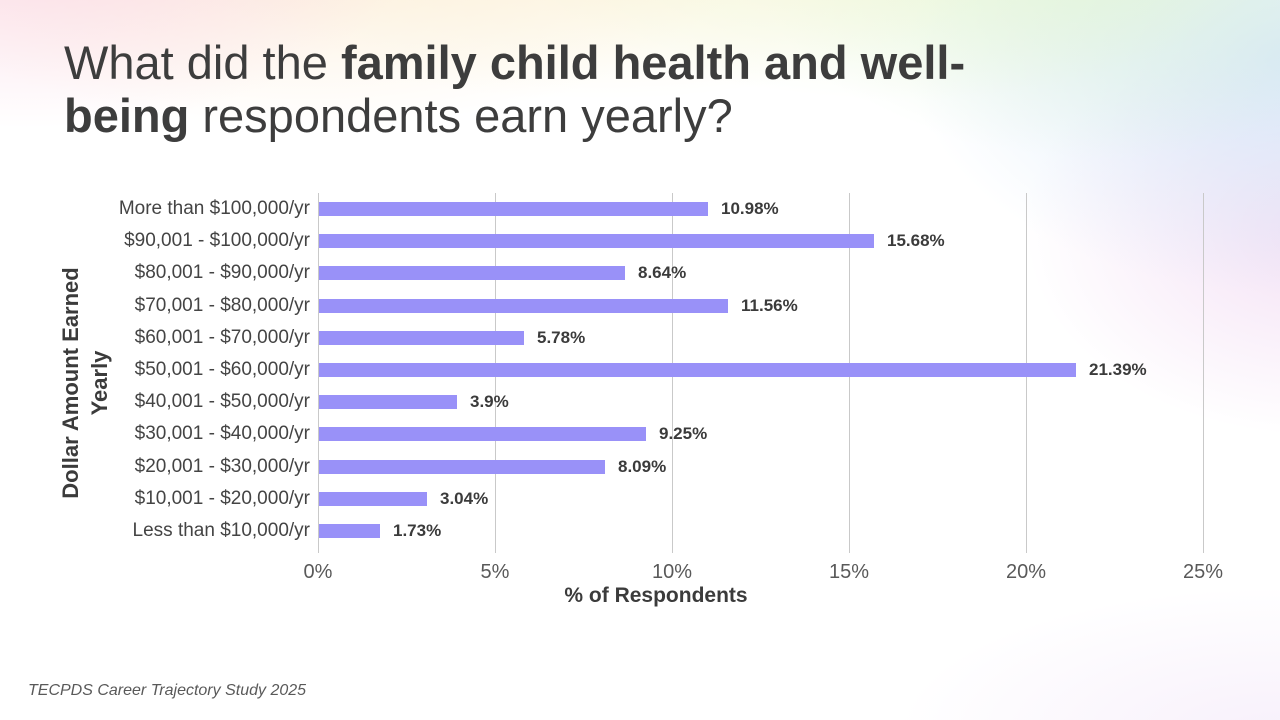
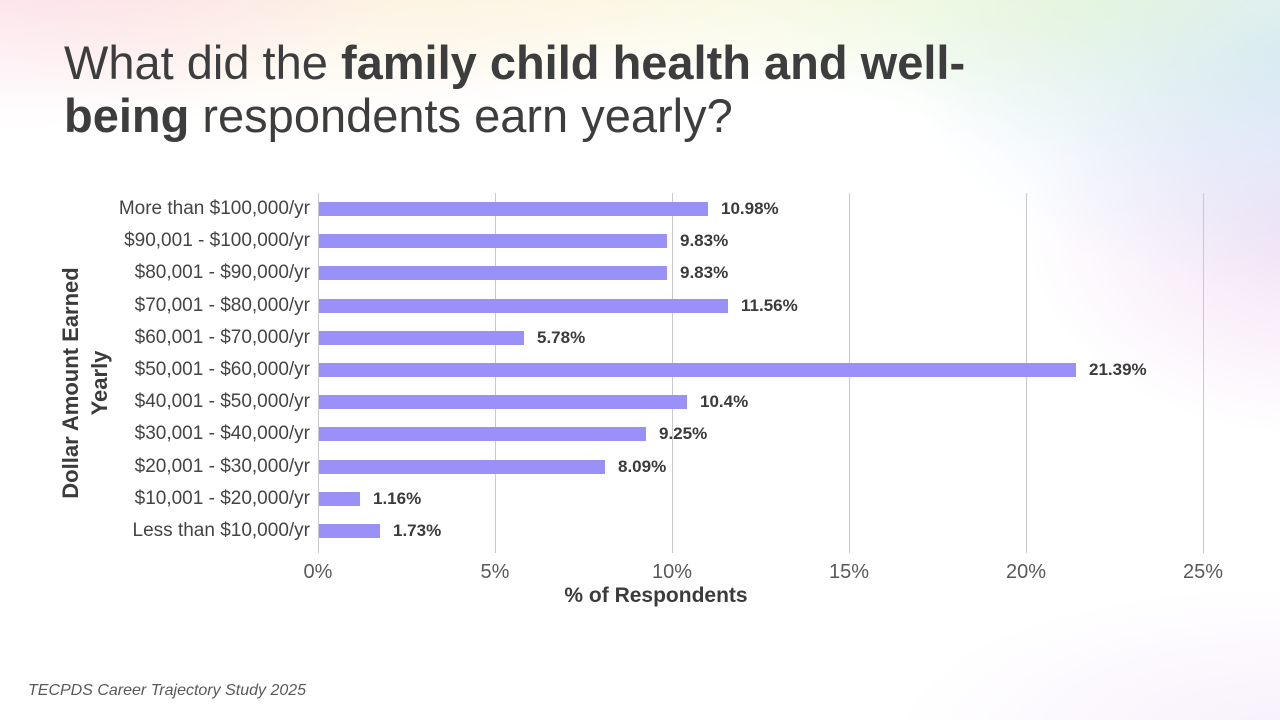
$90,001 - $100,000/yr: 15.68% -> 9.83%
$80,001 - $90,000/yr: 8.64% -> 9.83%
$40,001 - $50,000/yr: 3.9% -> 10.4%
$10,001 - $20,000/yr: 3.04% -> 1.16%
